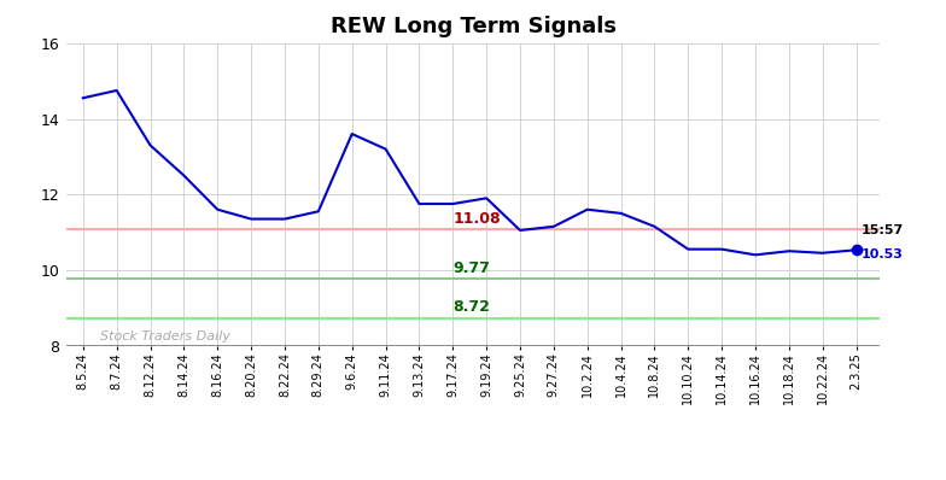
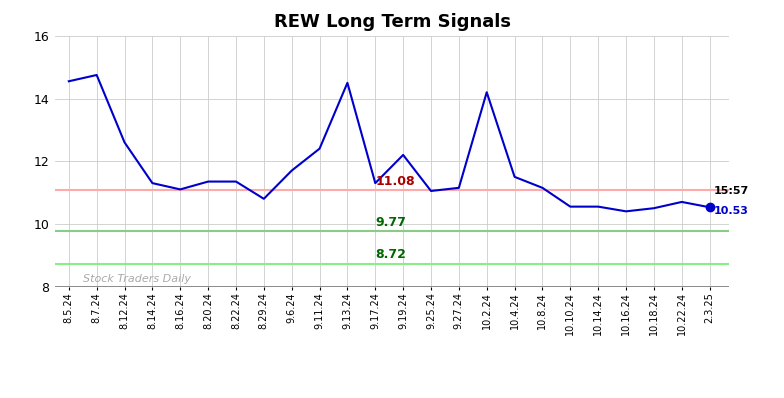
8.12.24: 13.30 -> 12.60
8.14.24: 12.50 -> 11.30
8.16.24: 11.60 -> 11.10
8.29.24: 11.55 -> 10.80
9.6.24: 13.60 -> 11.70
9.11.24: 13.20 -> 12.40
9.13.24: 11.75 -> 14.50
9.17.24: 11.75 -> 11.30
9.19.24: 11.90 -> 12.20
10.2.24: 11.60 -> 14.20
10.22.24: 10.45 -> 10.70
